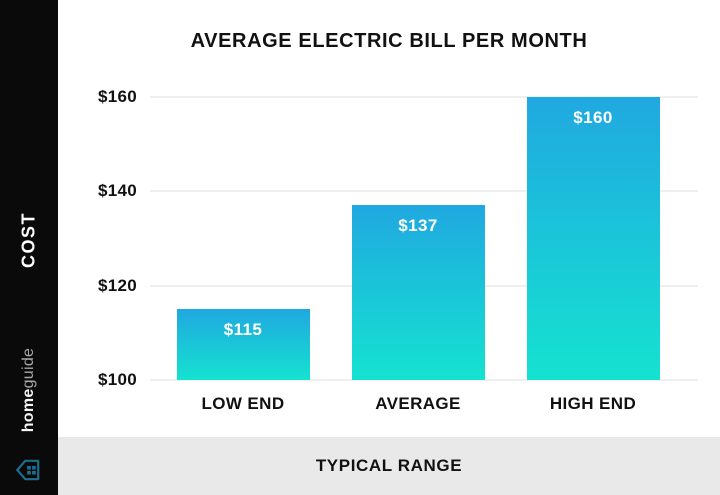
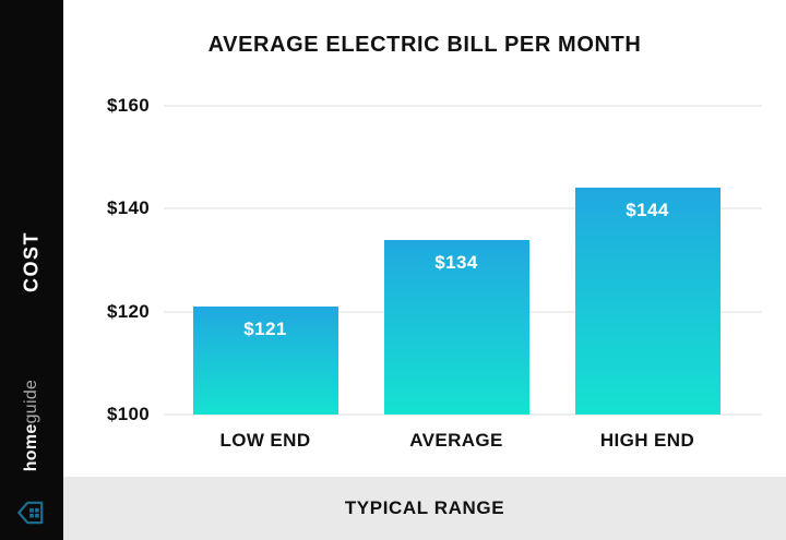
LOW END: $115 -> $121
AVERAGE: $137 -> $134
HIGH END: $160 -> $144
